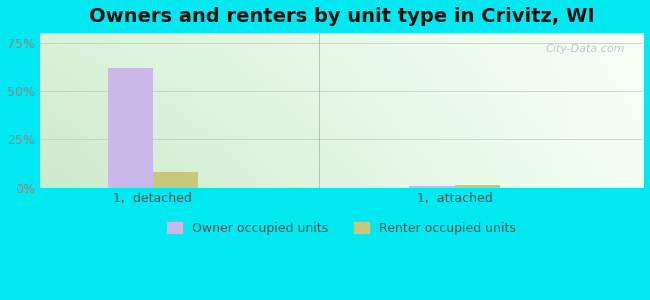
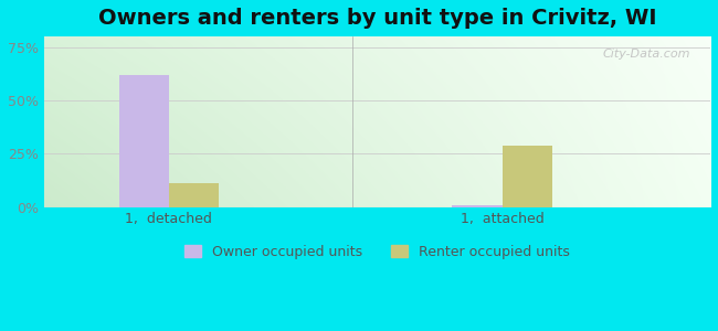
Renter occupied units/1, detached: 8% -> 11%
Renter occupied units/1, attached: 1% -> 29%
